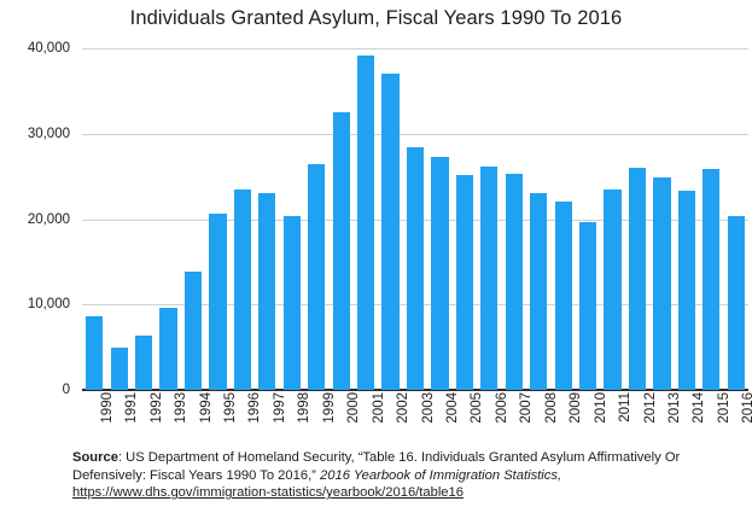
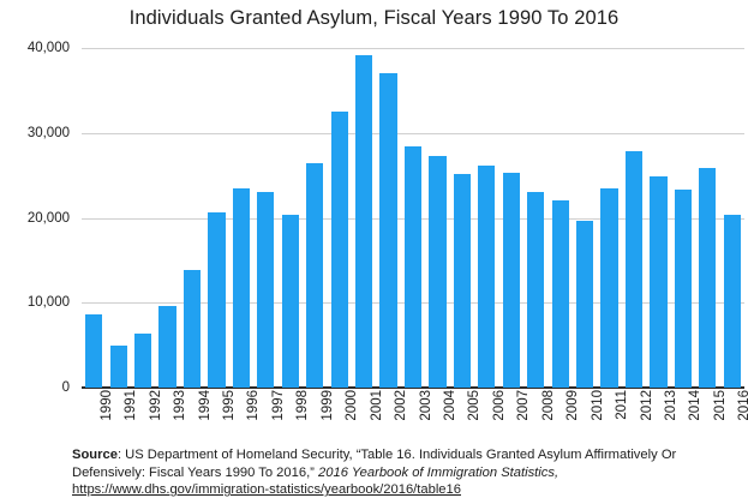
2012: 26000 -> 28000
